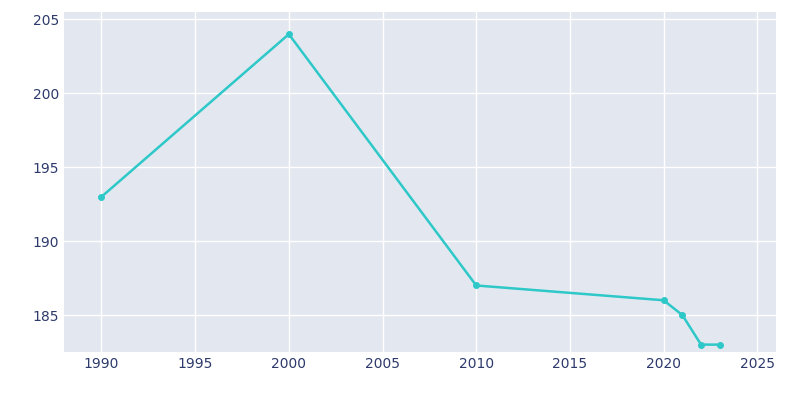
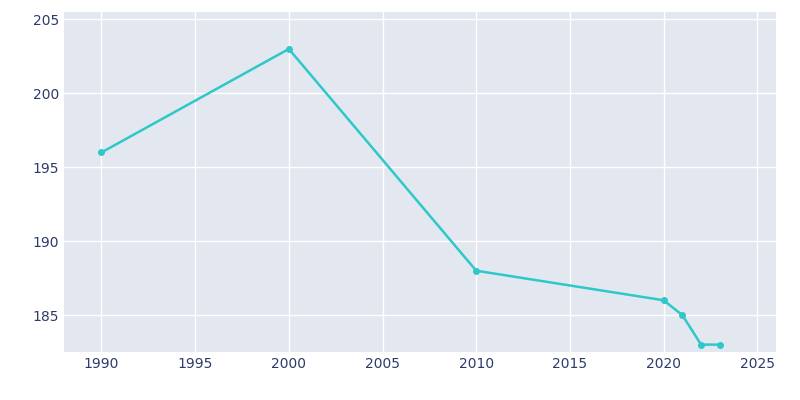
1990: 193 -> 196
2000: 204 -> 203
2010: 187 -> 188
